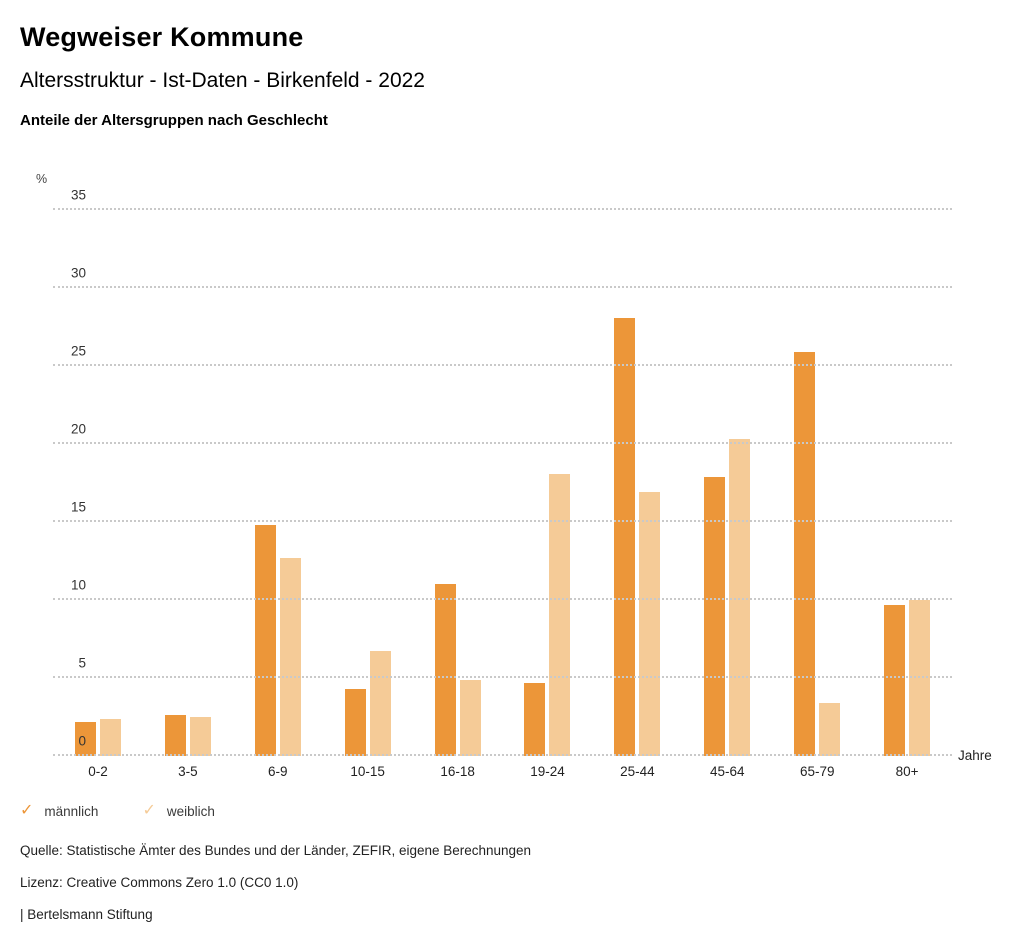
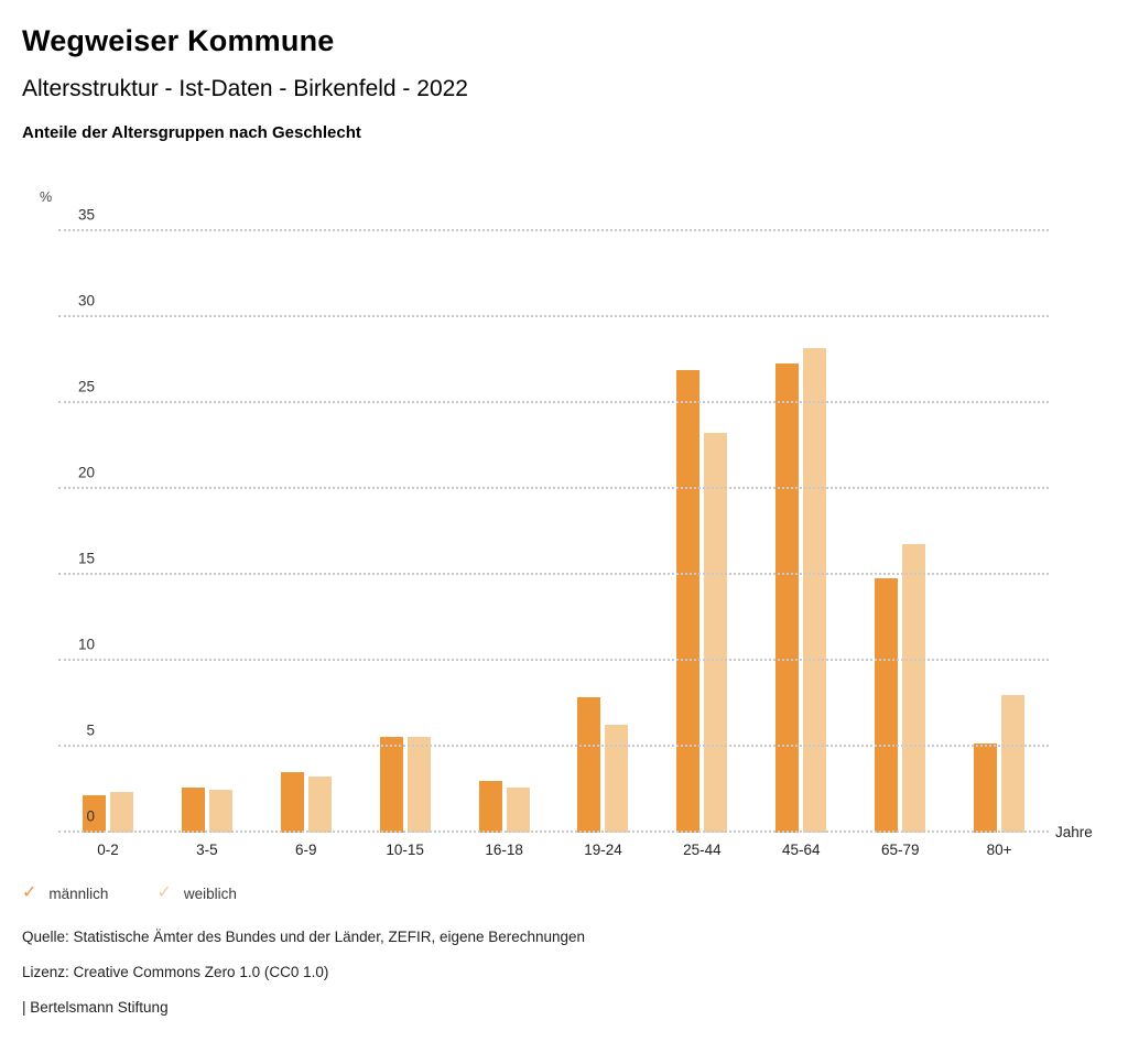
männlich/6-9: 14.8 -> 3.5
weiblich/6-9: 12.7 -> 3.3
männlich/10-15: 4.3 -> 5.6
weiblich/10-15: 6.7 -> 5.6
männlich/16-18: 11.0 -> 3.0
weiblich/16-18: 4.9 -> 2.6
männlich/19-24: 4.7 -> 7.9
weiblich/19-24: 18.1 -> 6.3
männlich/25-44: 28.1 -> 26.9
weiblich/25-44: 16.9 -> 23.3
männlich/45-64: 17.9 -> 27.3
weiblich/45-64: 20.3 -> 28.2
männlich/65-79: 25.9 -> 14.8
weiblich/65-79: 3.4 -> 16.8
männlich/80+: 9.7 -> 5.2
weiblich/80+: 10.0 -> 8.0
